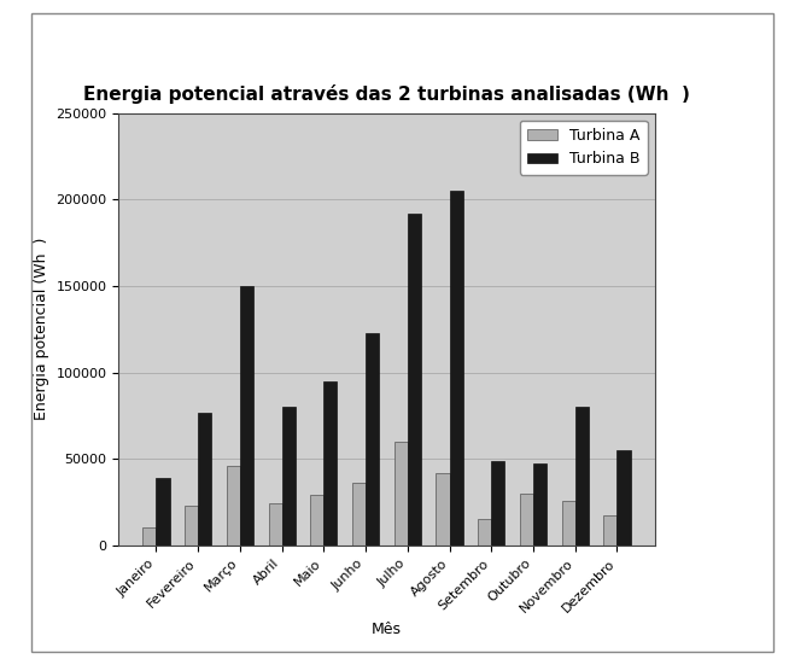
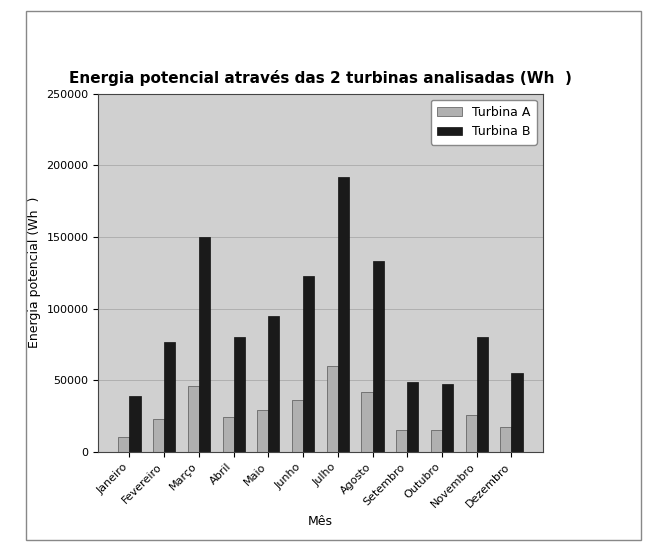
Turbina B/Agosto: 205000 -> 133000
Turbina A/Outubro: 30000 -> 15000
